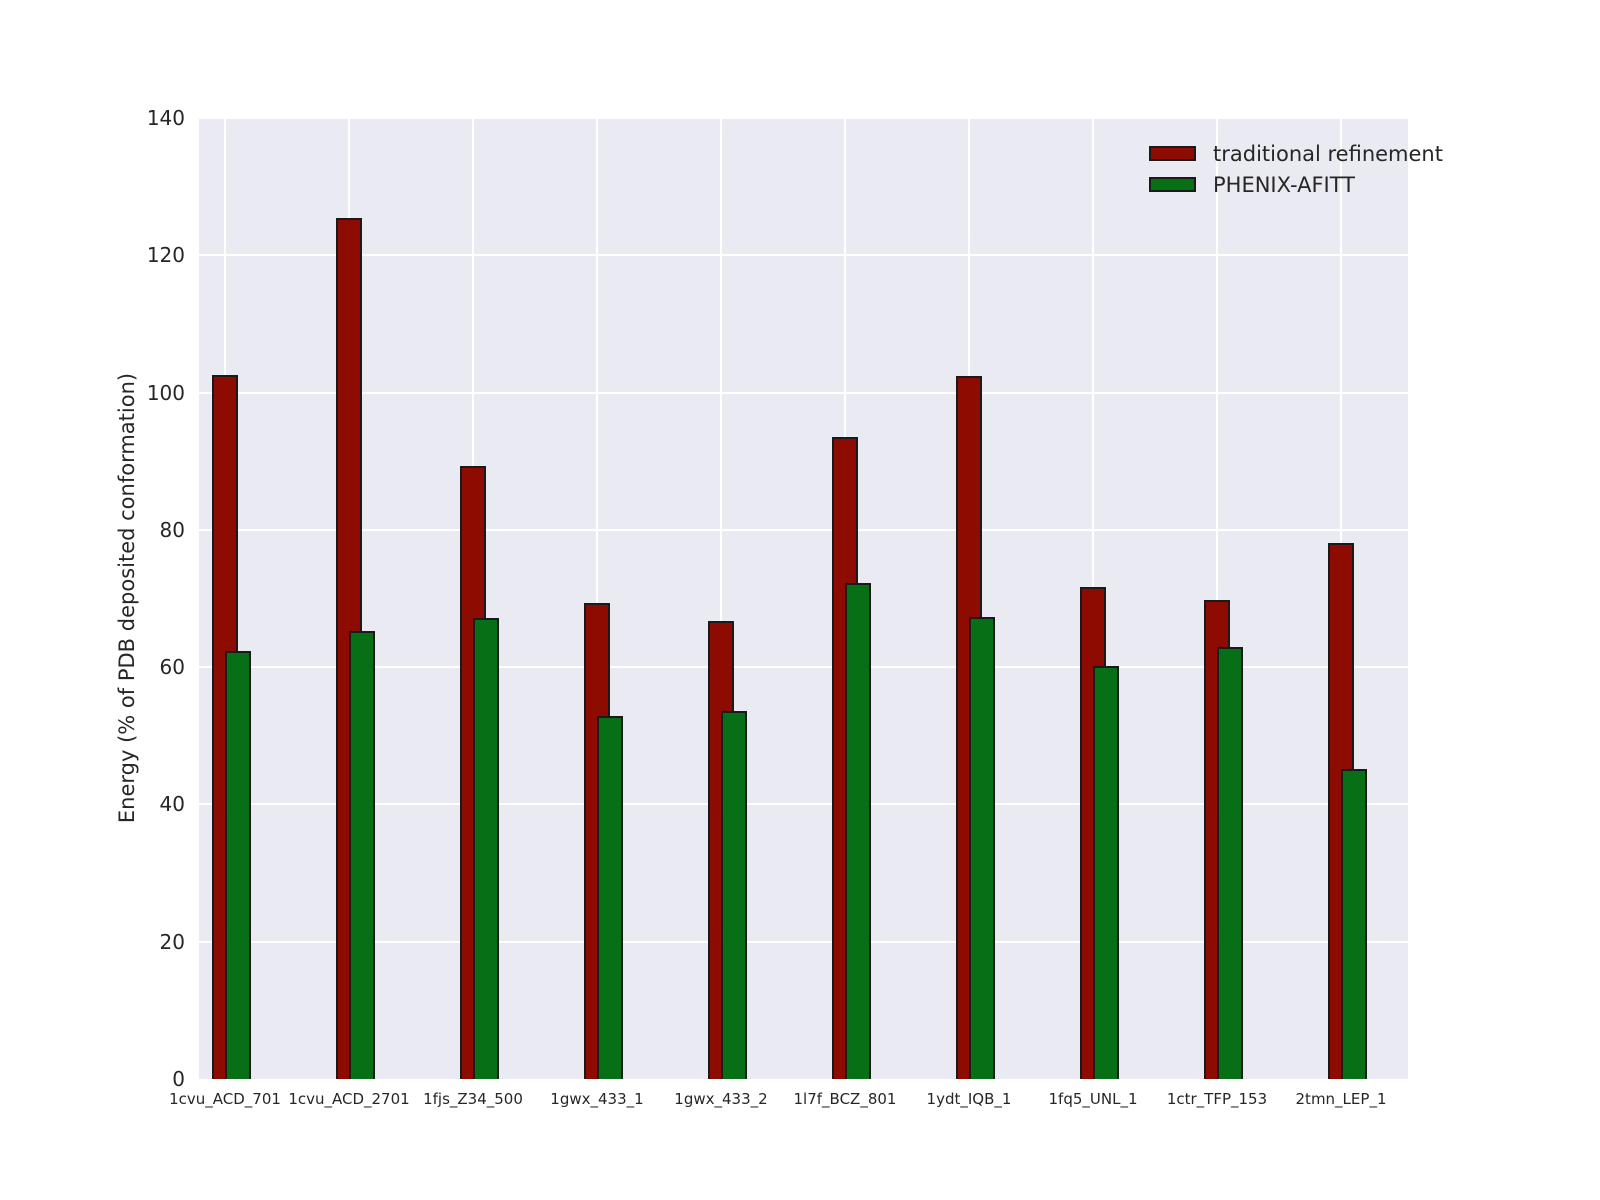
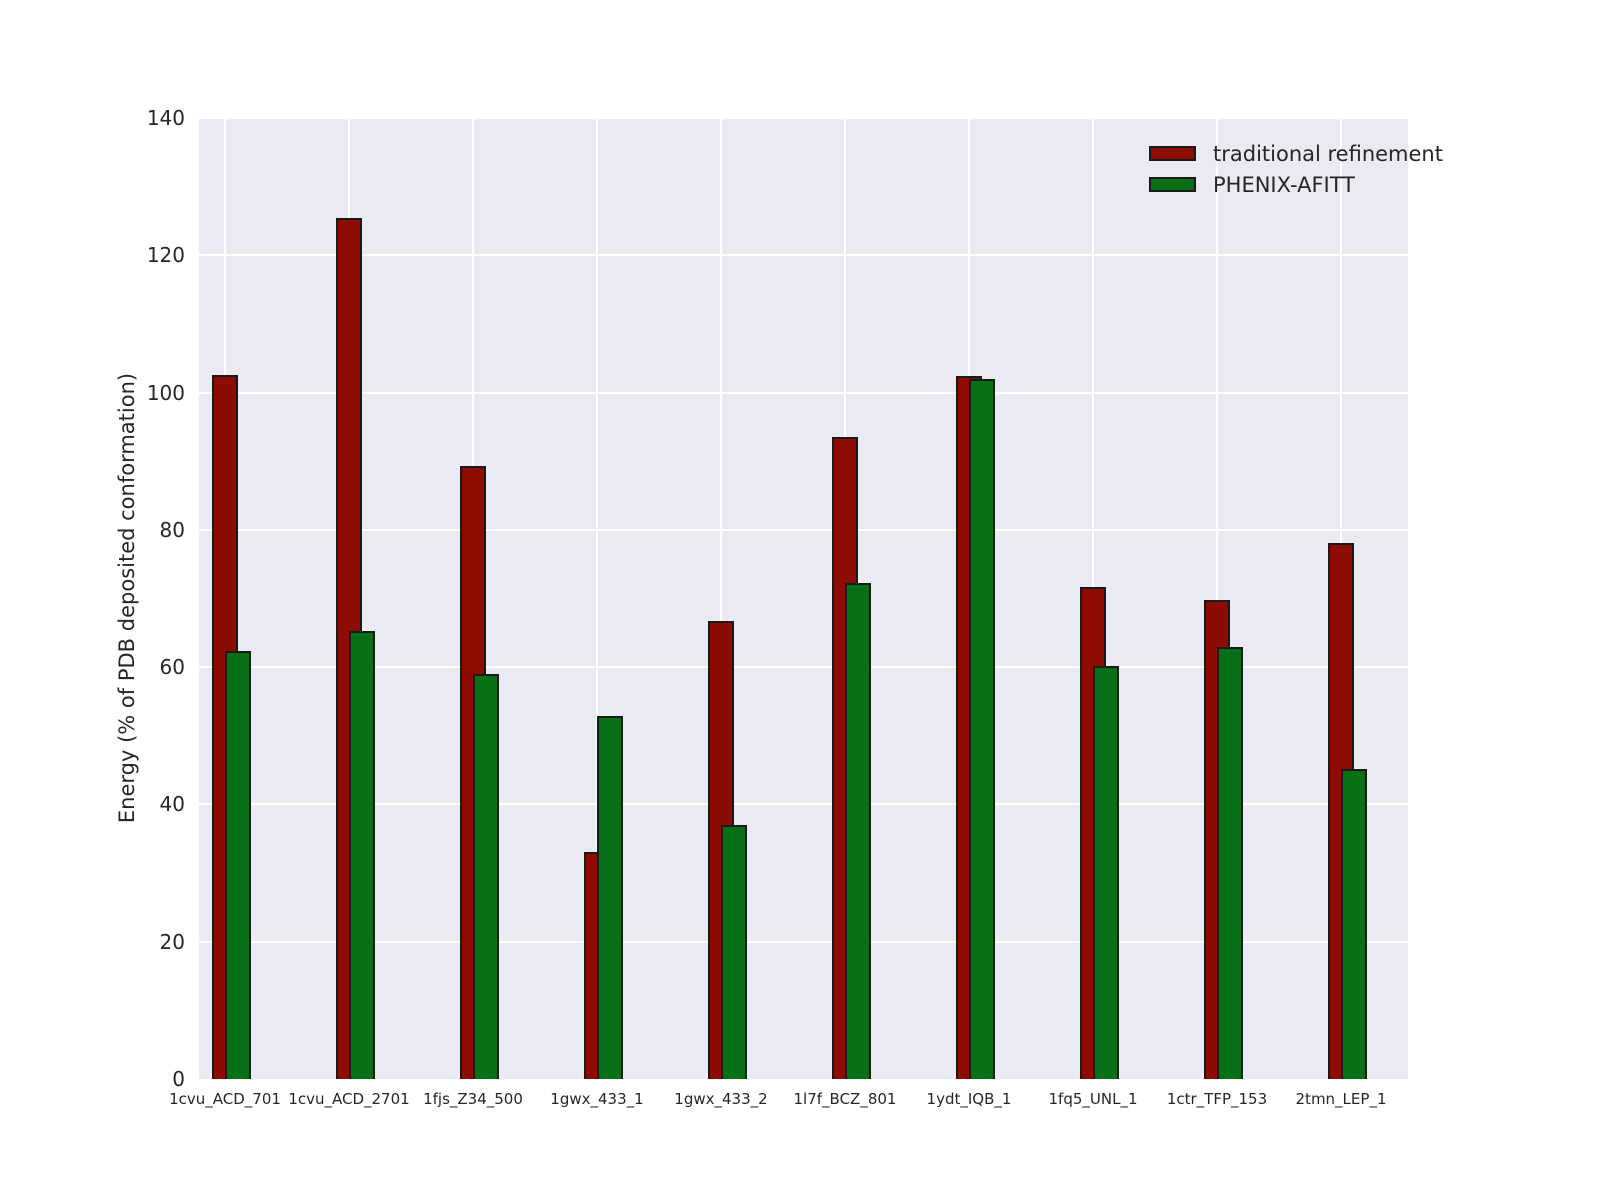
PHENIX-AFITT/1fjs_Z34_500: 67 -> 59
traditional refinement/1gwx_433_1: 69 -> 33
PHENIX-AFITT/1gwx_433_2: 54 -> 37
PHENIX-AFITT/1ydt_IQB_1: 67 -> 102
